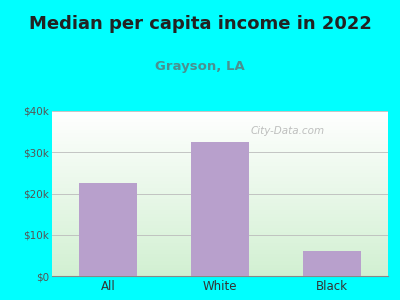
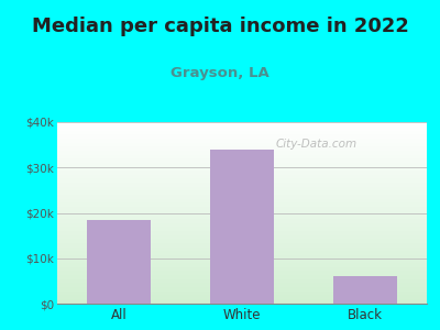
All: $22.5k -> $18.5k
White: $32.5k -> $34.0k
